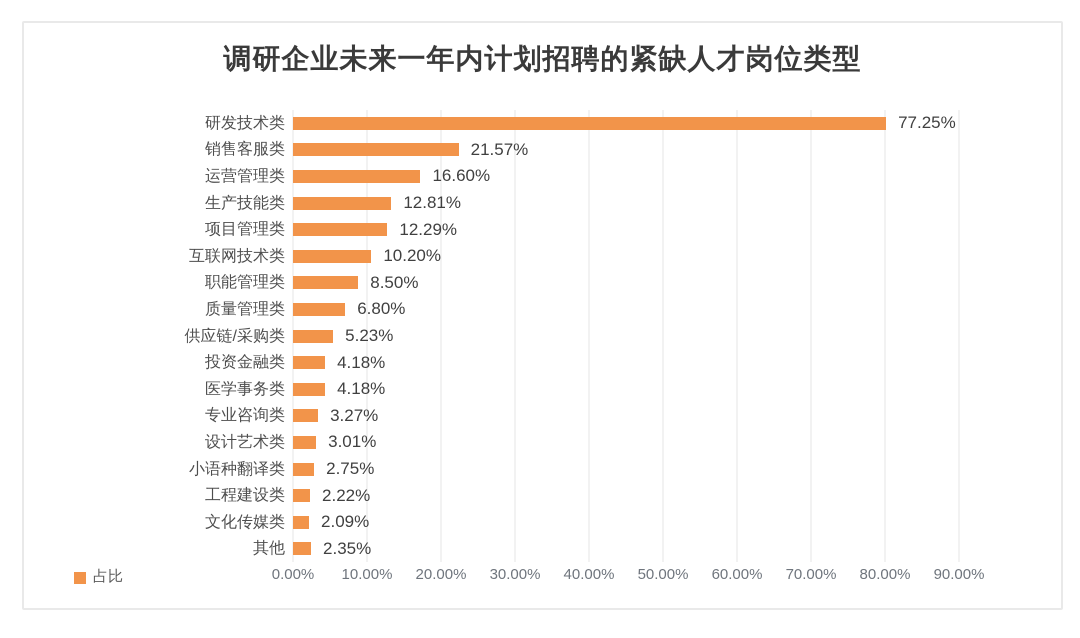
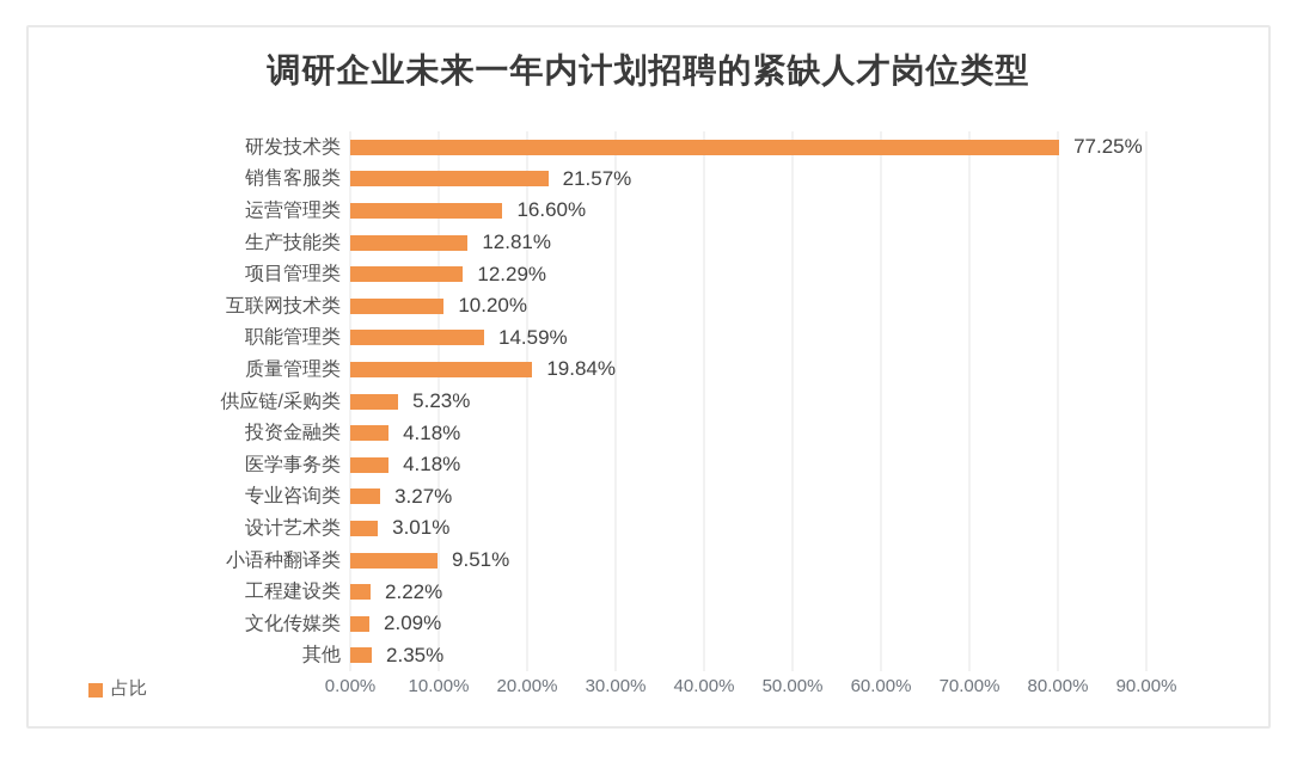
职能管理类: 8.50% -> 14.59%
质量管理类: 6.80% -> 19.84%
小语种翻译类: 2.75% -> 9.51%
